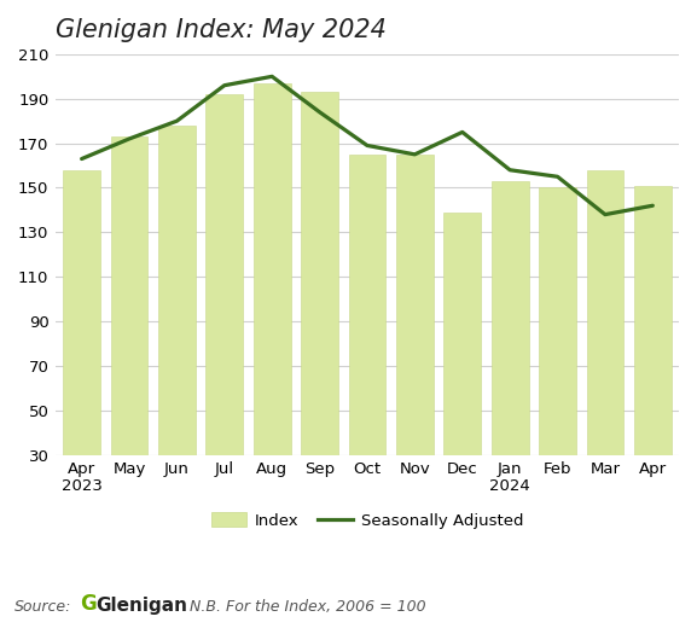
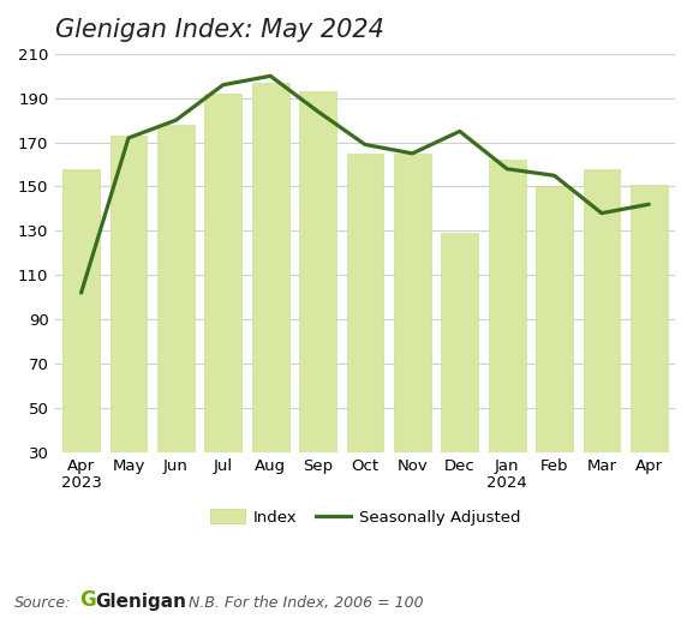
Seasonally Adjusted/Apr 2023: 163 -> 102
Index/Dec: 139 -> 129
Index/Jan 2024: 153 -> 162
